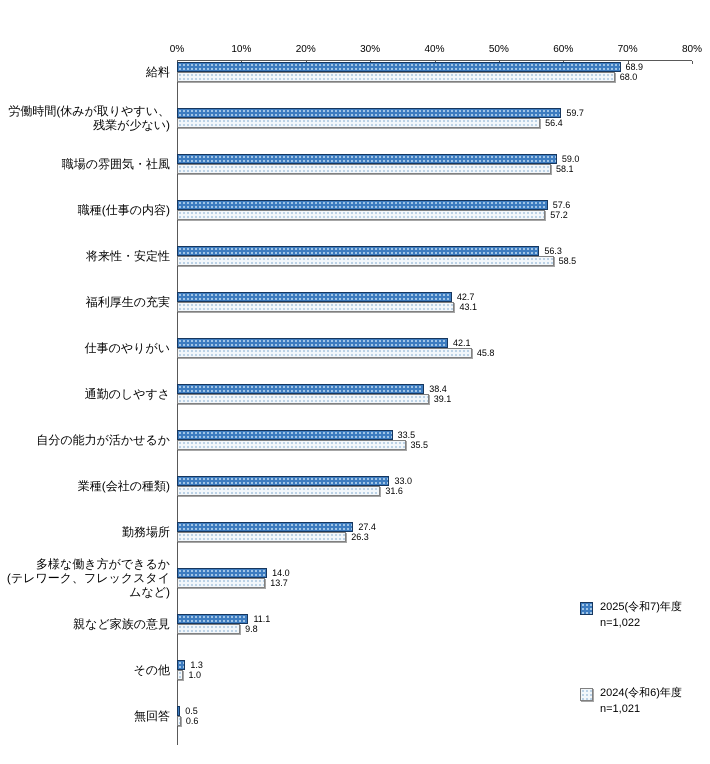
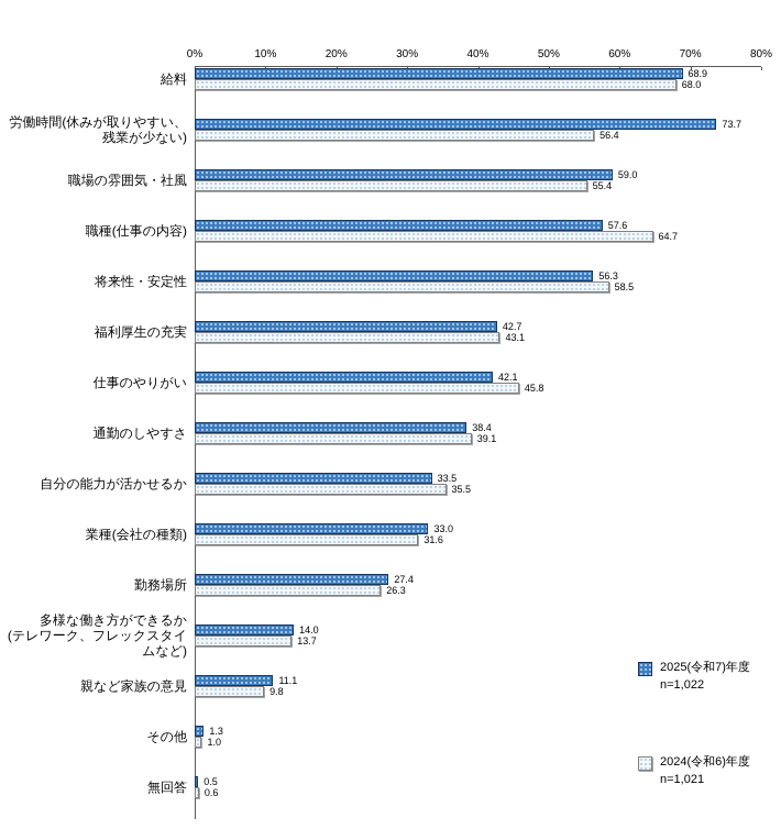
2025(令和7)年度/労働時間(休みが取りやすい、 残業が少ない): 59.7 -> 73.7
2024(令和6)年度/職場の雰囲気・社風: 58.1 -> 55.4
2024(令和6)年度/職種(仕事の内容): 57.2 -> 64.7
